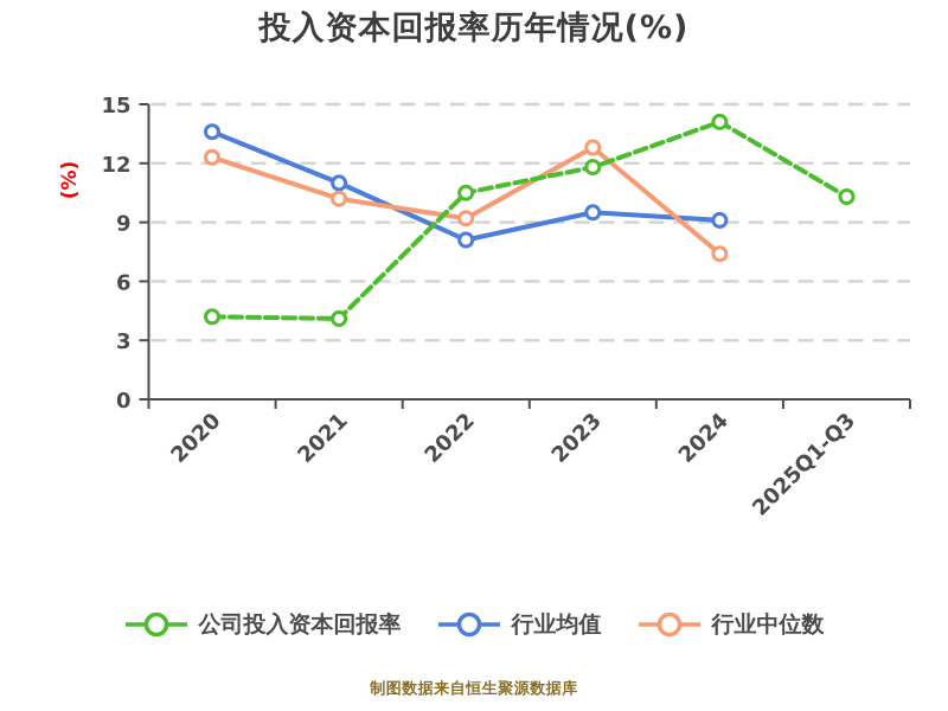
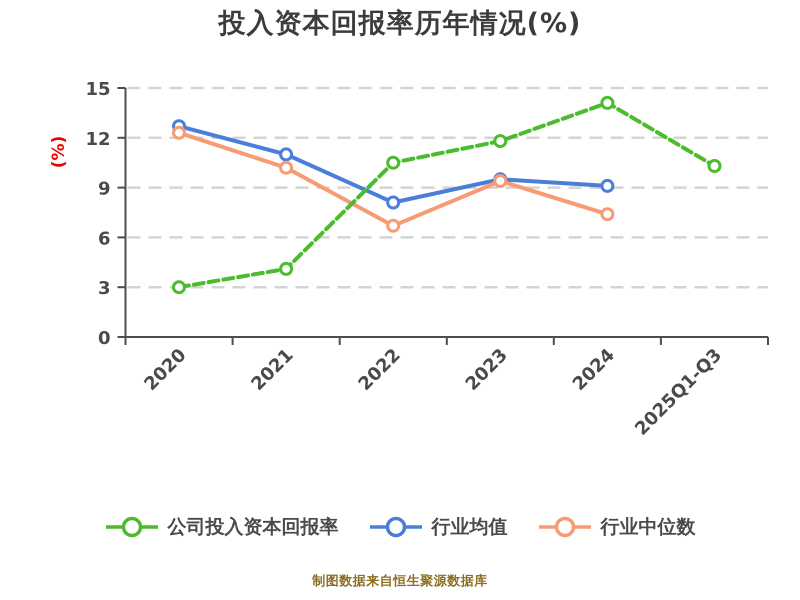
公司投入资本回报率/2020: 4.2 -> 3.0
行业均值/2020: 13.6 -> 12.7
行业中位数/2022: 9.2 -> 6.7
行业中位数/2023: 12.8 -> 9.4
